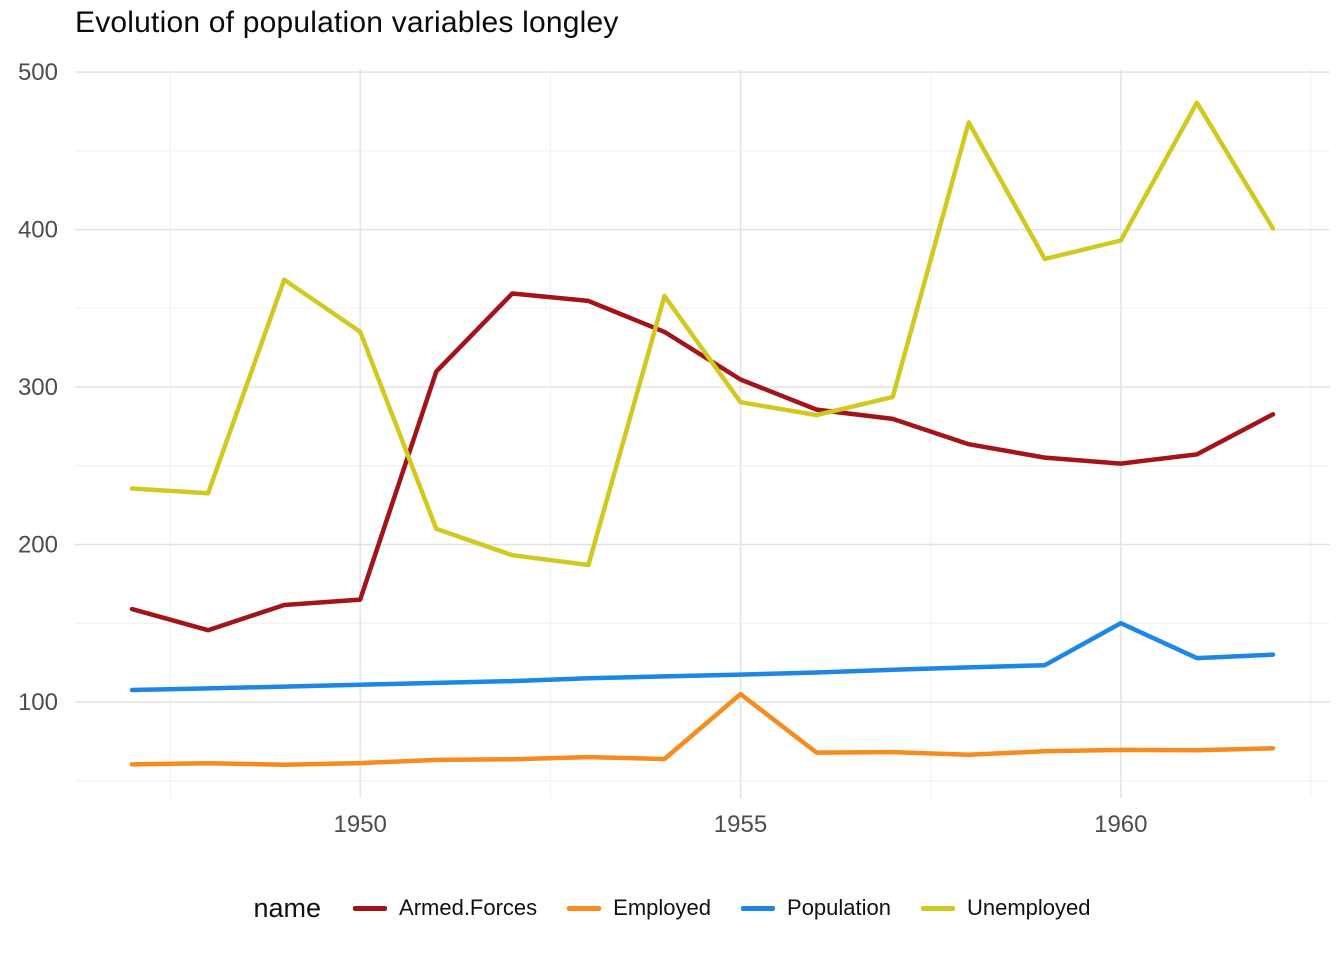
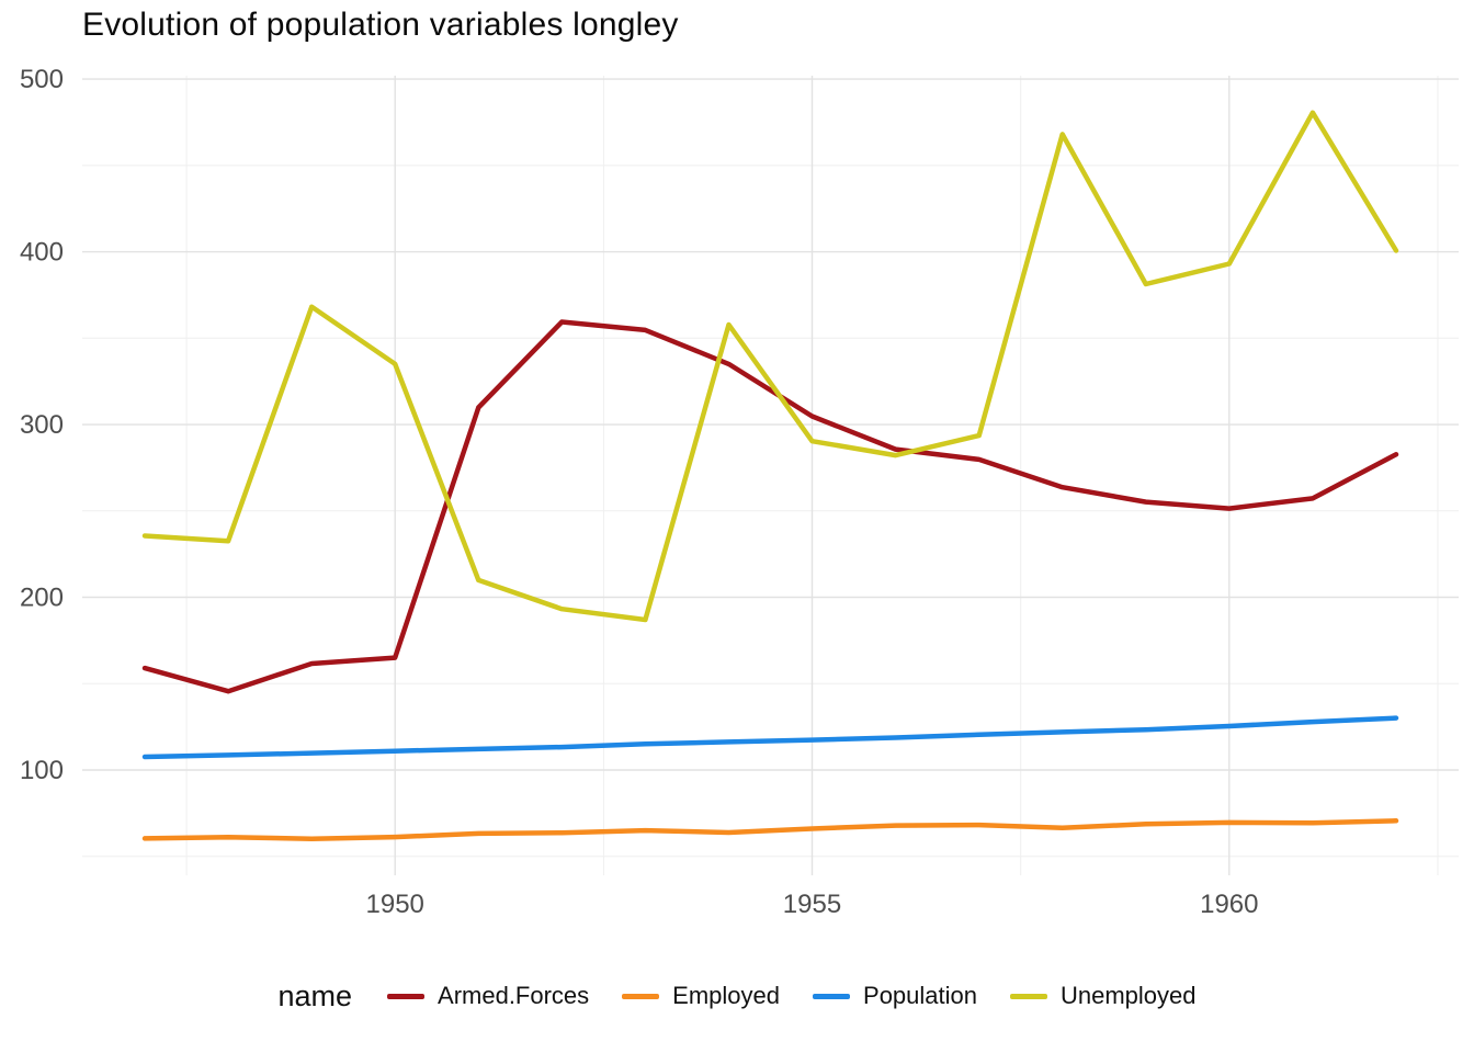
Employed/1955: 105 -> 66
Population/1960: 150 -> 125
